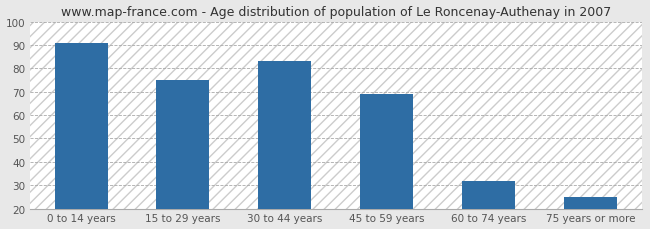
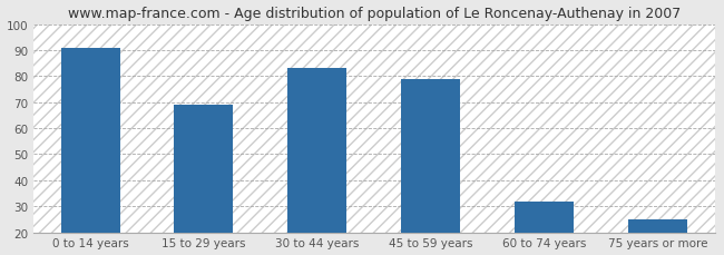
15 to 29 years: 75 -> 69
45 to 59 years: 69 -> 79
